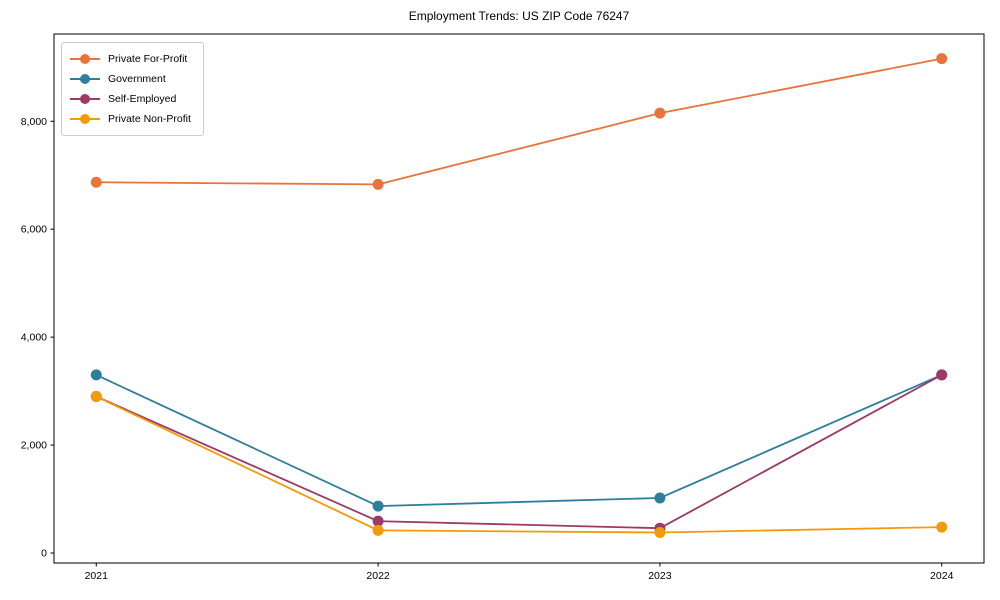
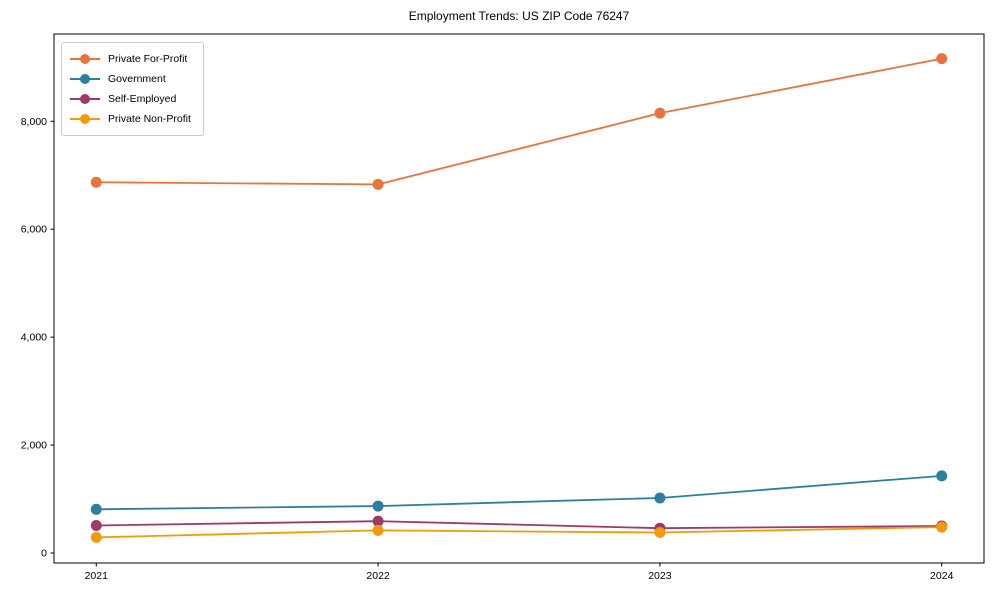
Government/2021: 3300 -> 800
Self-Employed/2021: 2900 -> 500
Private Non-Profit/2021: 2900 -> 300
Government/2024: 3300 -> 1400
Self-Employed/2024: 3300 -> 500
